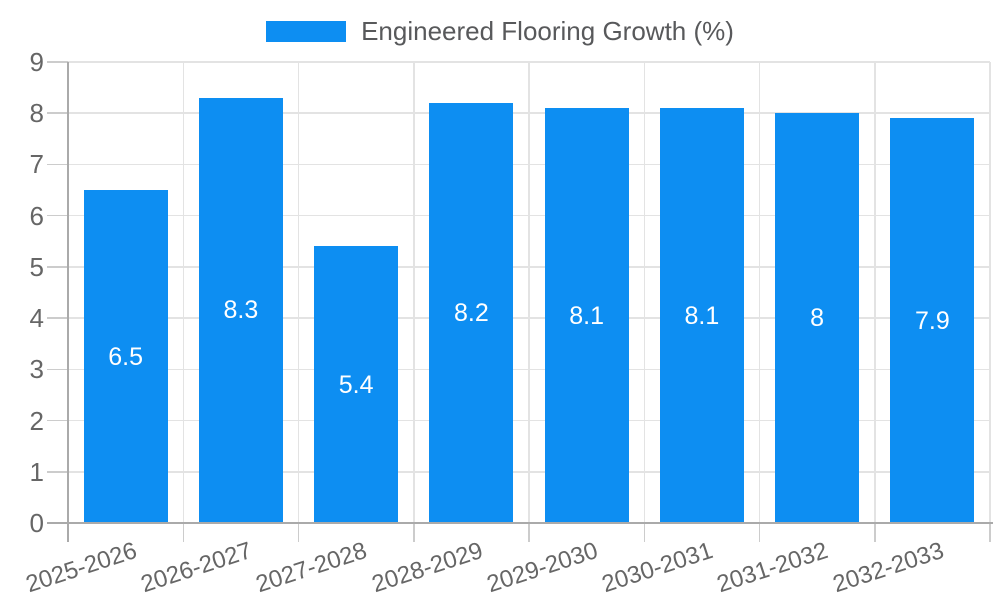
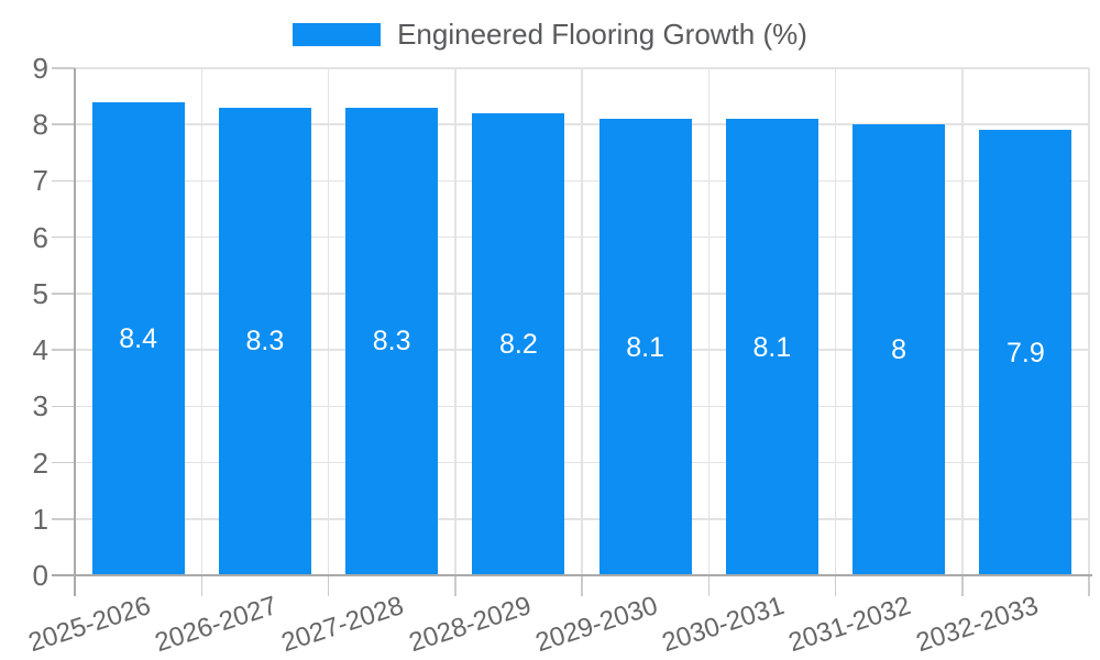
2025-2026: 6.5 -> 8.4
2027-2028: 5.4 -> 8.3
